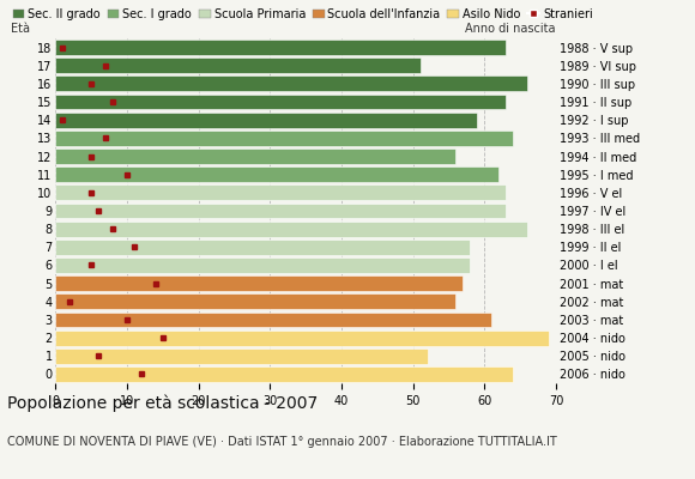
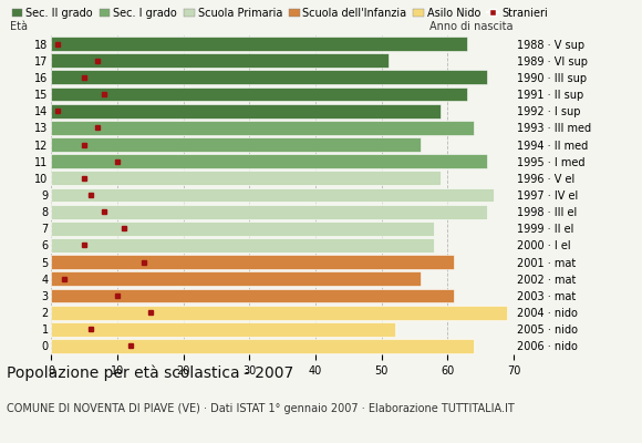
11: 62 -> 66
10: 63 -> 59
9: 63 -> 67
5: 57 -> 61
